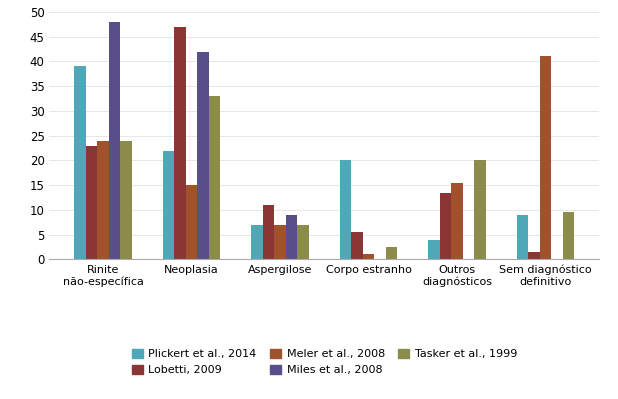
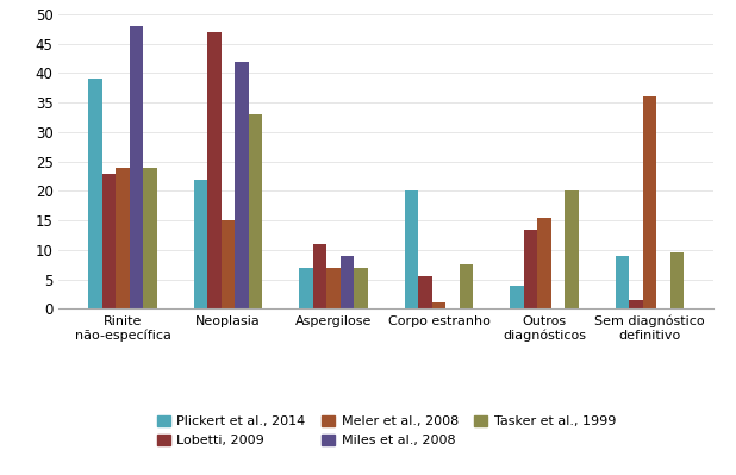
Tasker et al., 1999/Corpo estranho: 2.5 -> 7.5
Meler et al., 2008/Sem diagnóstico definitivo: 41.0 -> 36.0
